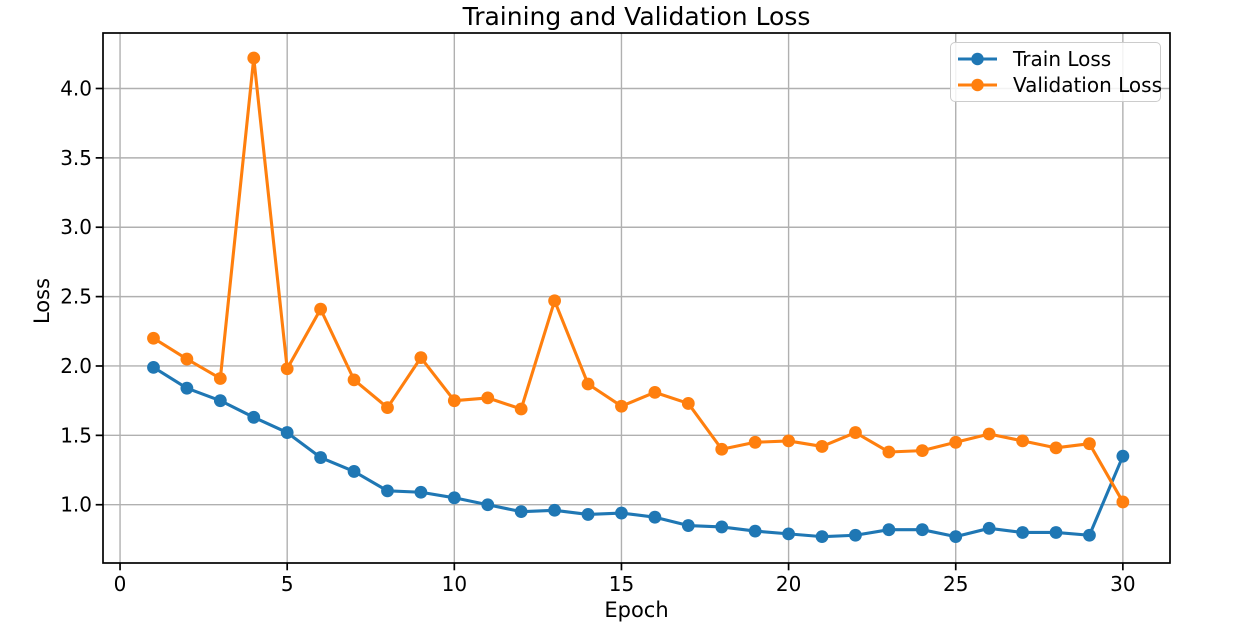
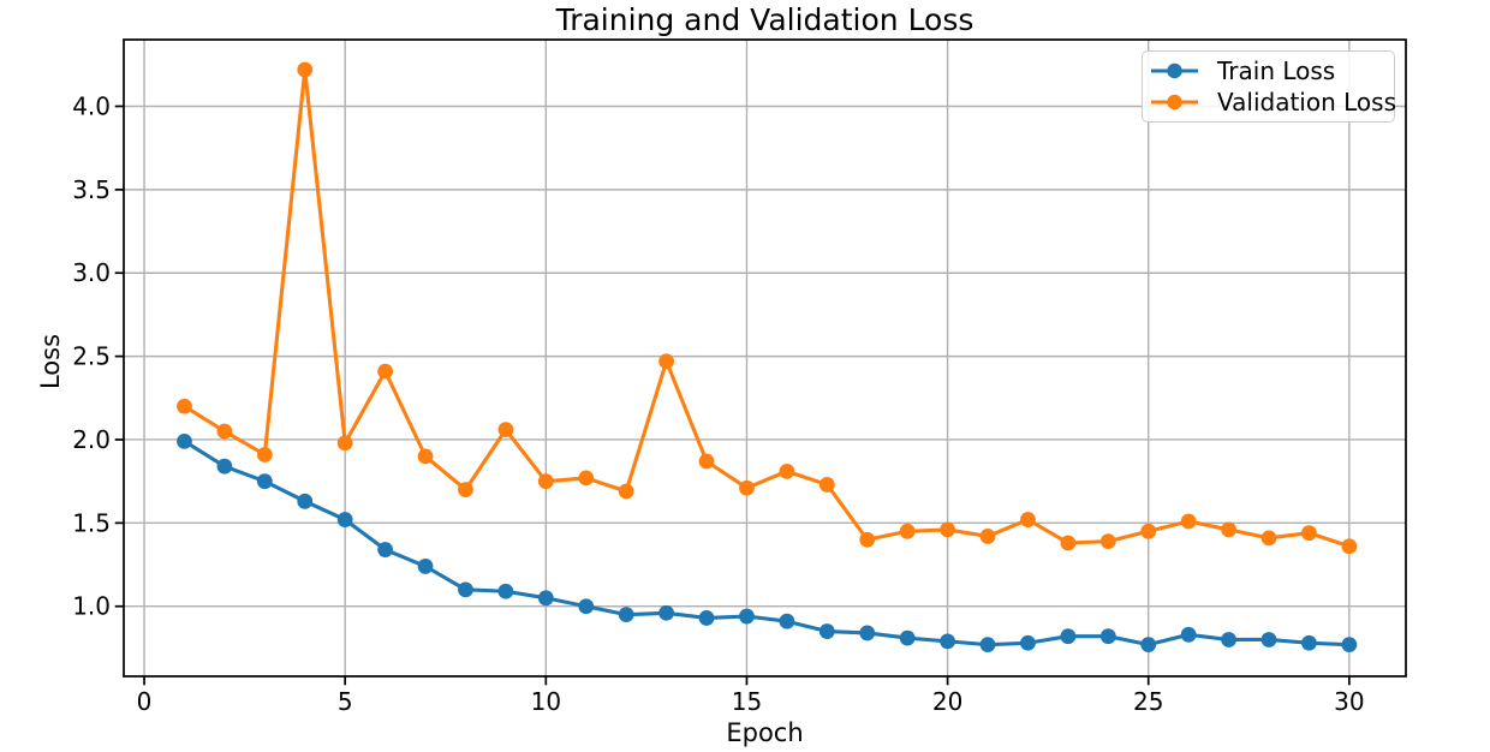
Train Loss/30: 1.35 -> 0.77
Validation Loss/30: 1.02 -> 1.36
